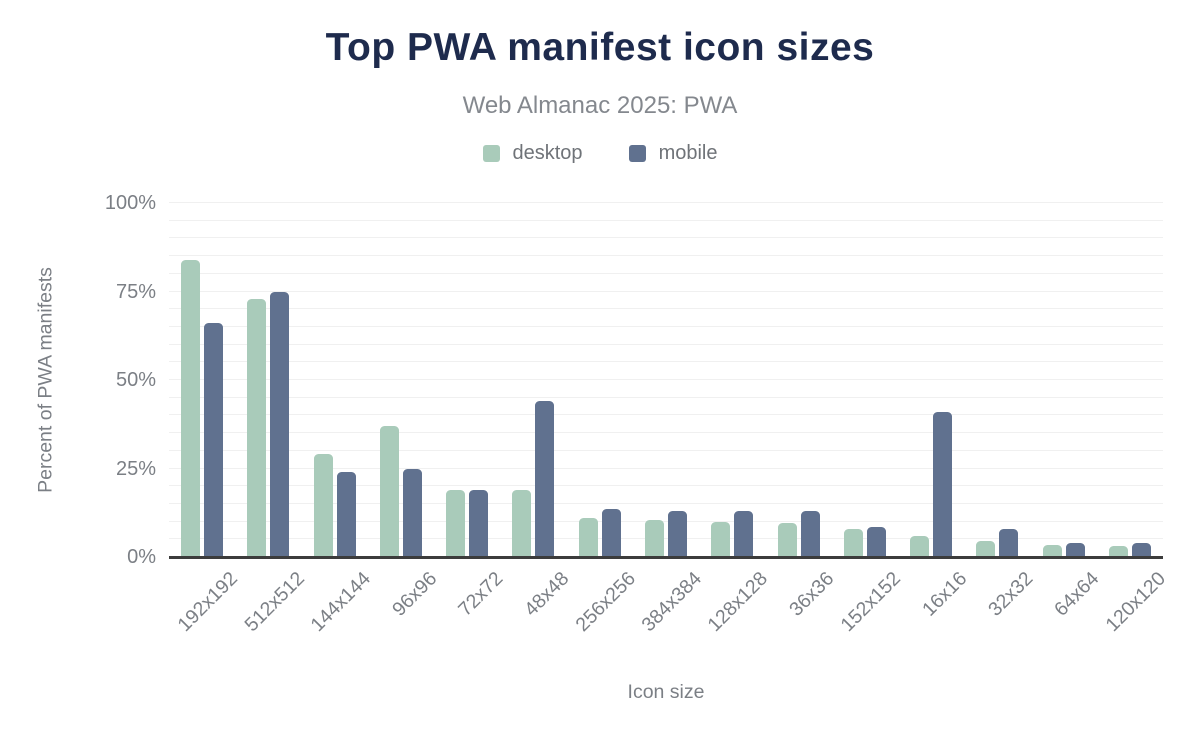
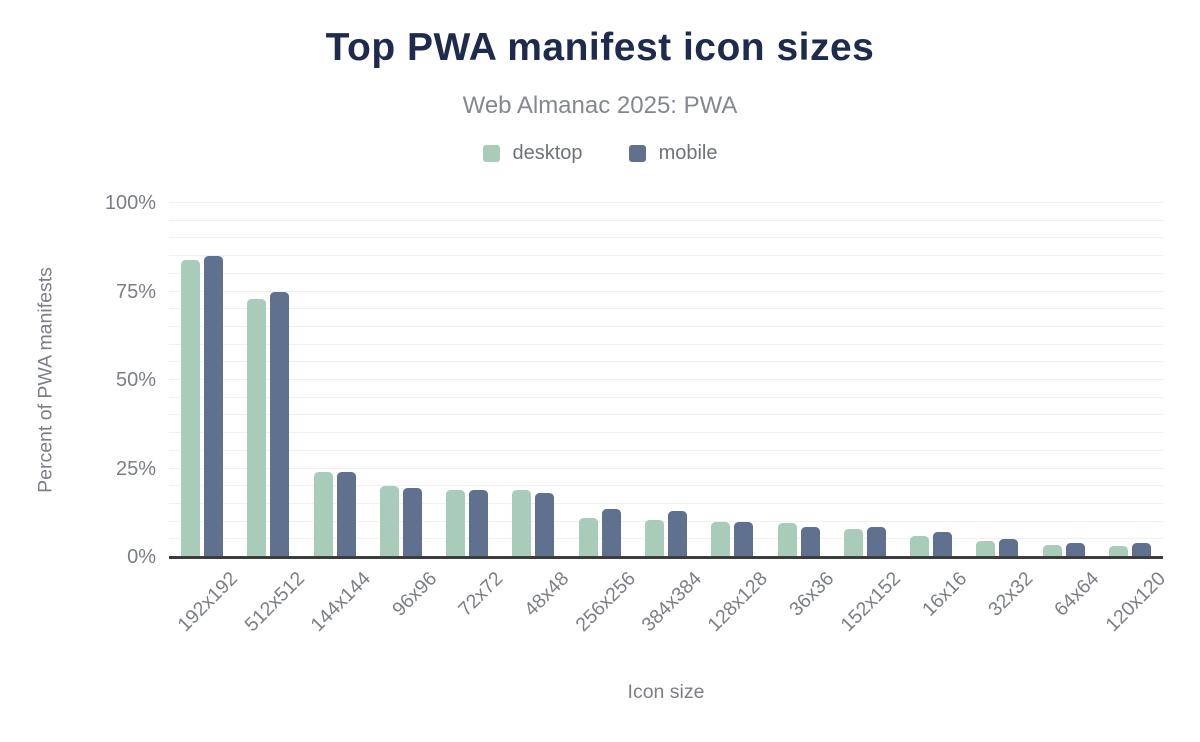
mobile/192x192: 66% -> 85%
desktop/144x144: 29% -> 24%
desktop/96x96: 37% -> 20%
mobile/96x96: 25% -> 20%
mobile/48x48: 44% -> 18%
mobile/128x128: 13% -> 10%
mobile/36x36: 13% -> 8%
mobile/16x16: 41% -> 7%
mobile/32x32: 8% -> 5%
